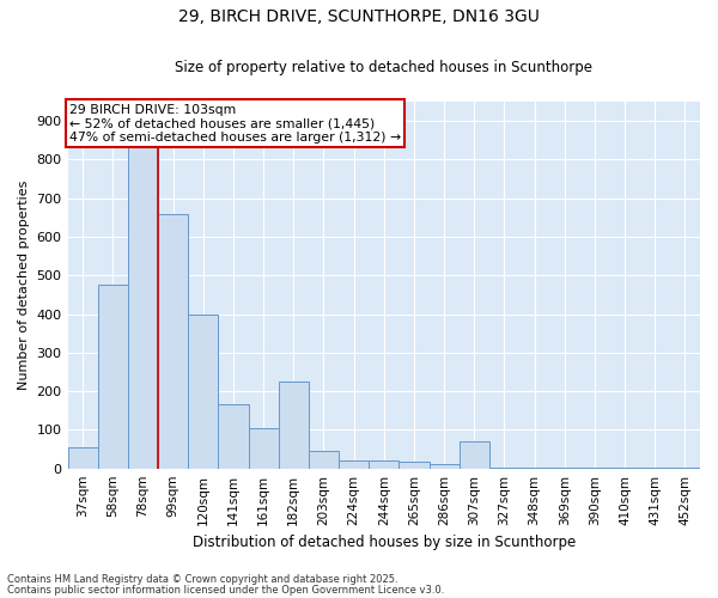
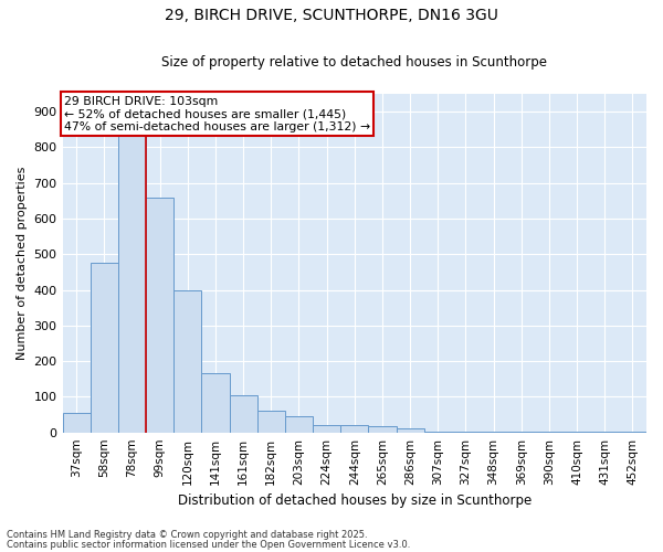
182sqm: 225 -> 60
307sqm: 70 -> 2
